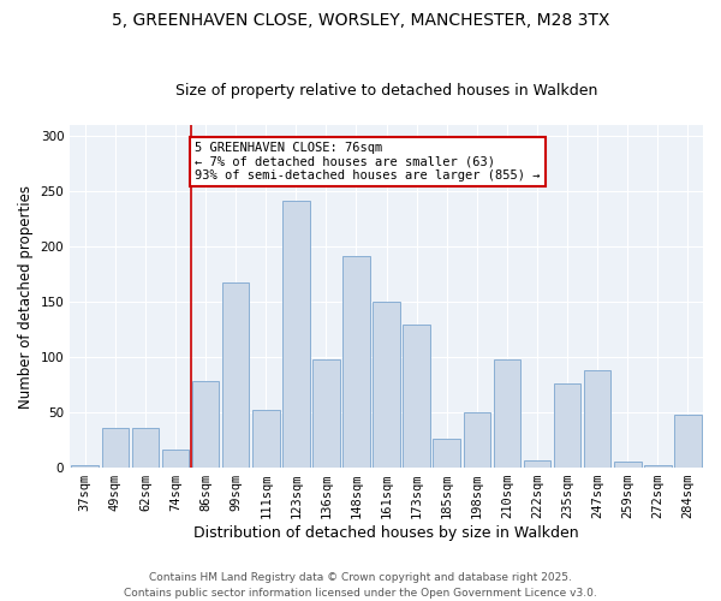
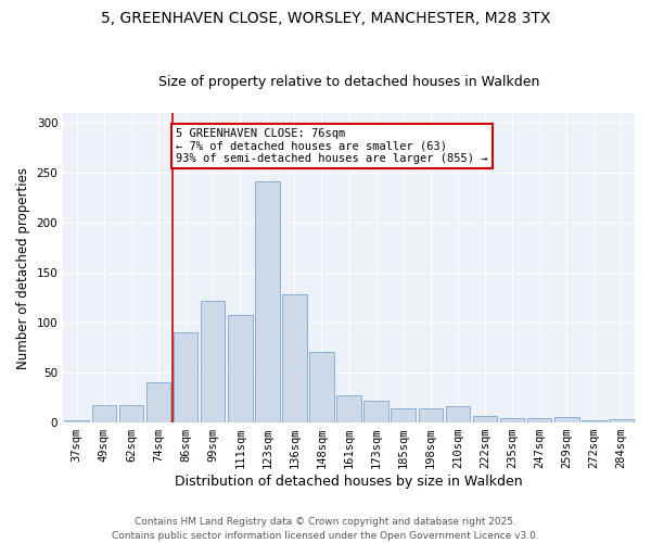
49sqm: 36 -> 17
62sqm: 36 -> 17
74sqm: 16 -> 40
86sqm: 78 -> 90
99sqm: 168 -> 122
111sqm: 52 -> 108
136sqm: 98 -> 128
148sqm: 192 -> 71
161sqm: 150 -> 27
173sqm: 130 -> 22
185sqm: 26 -> 14
198sqm: 50 -> 14
210sqm: 98 -> 16
235sqm: 76 -> 4
247sqm: 88 -> 4
284sqm: 48 -> 3
